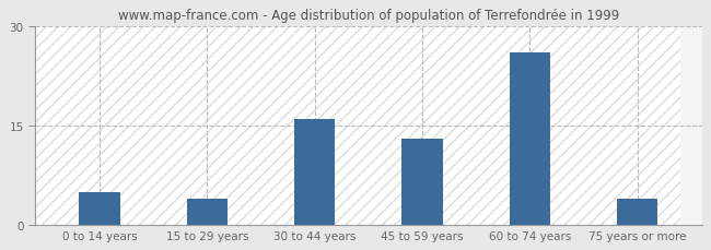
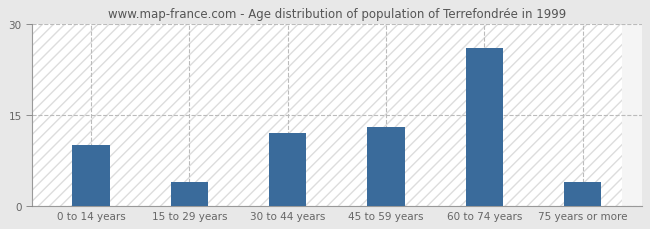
0 to 14 years: 5 -> 10
30 to 44 years: 16 -> 12
